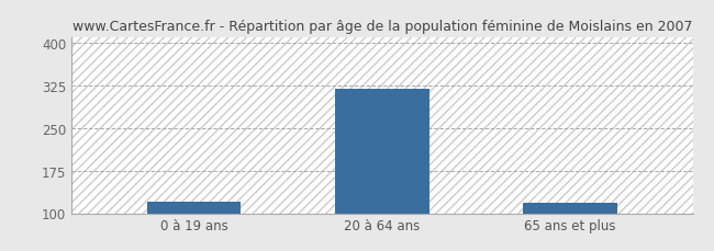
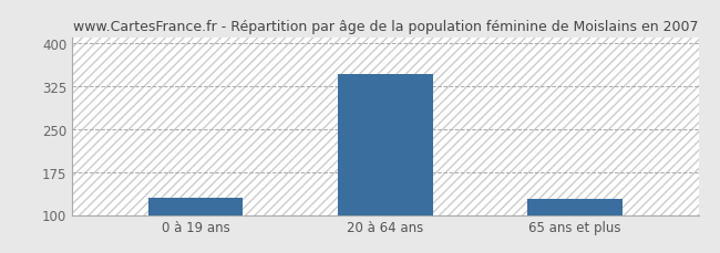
0 à 19 ans: 120 -> 130
20 à 64 ans: 318 -> 346
65 ans et plus: 118 -> 128
